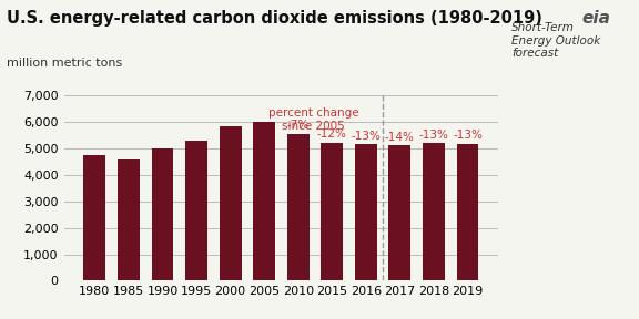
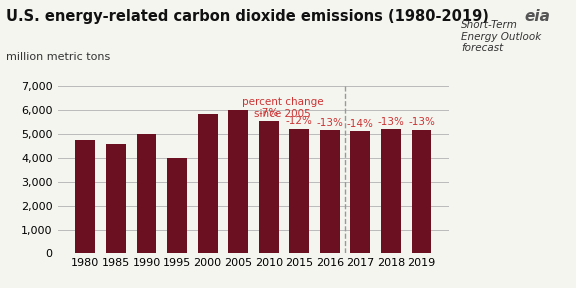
1995: 5,300 -> 4,000
